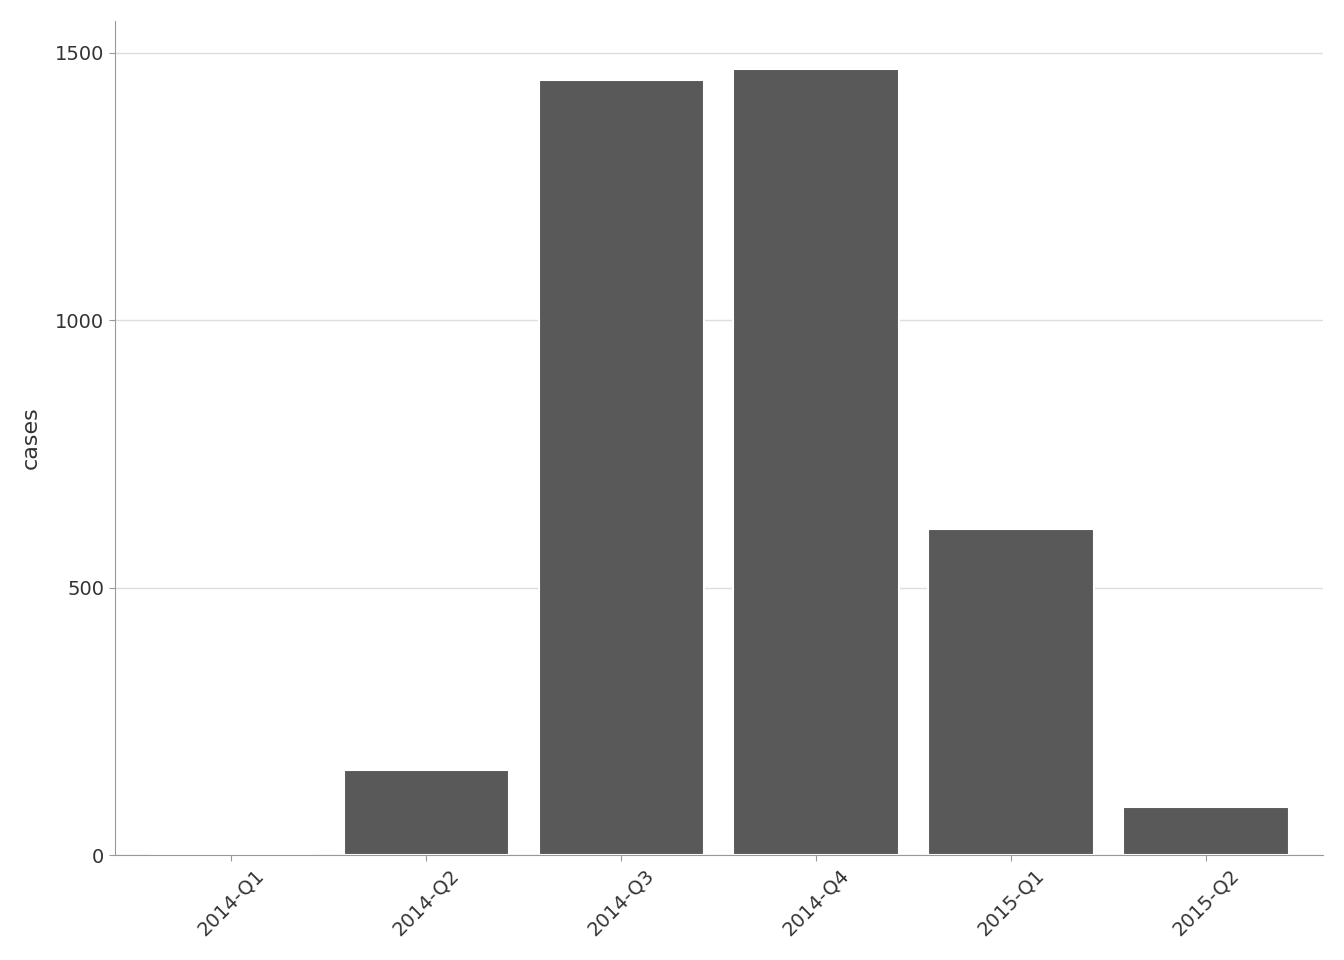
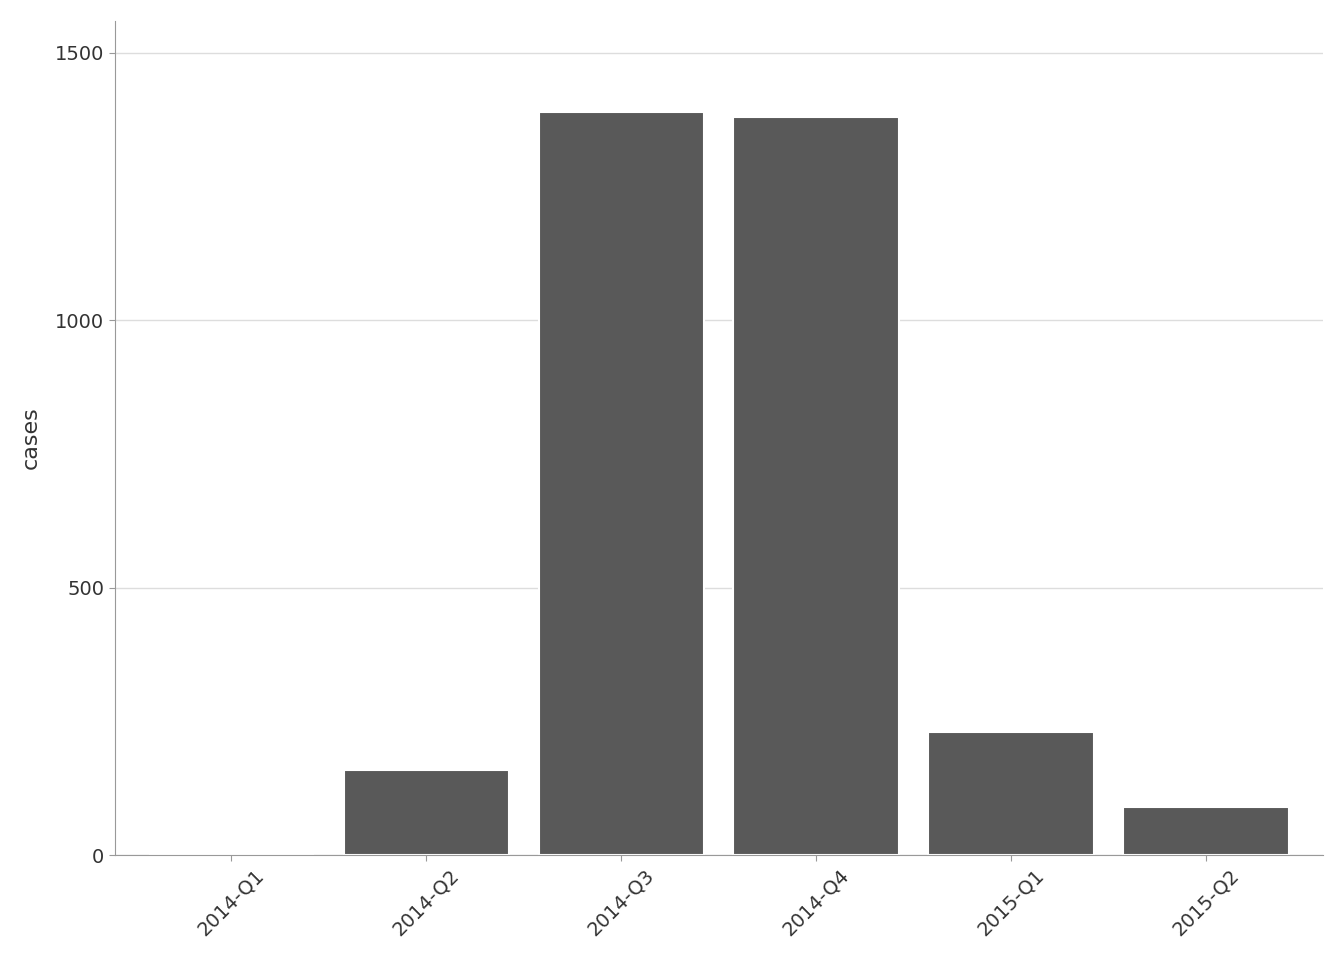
2014-Q3: 1450 -> 1390
2014-Q4: 1470 -> 1380
2015-Q1: 610 -> 230
